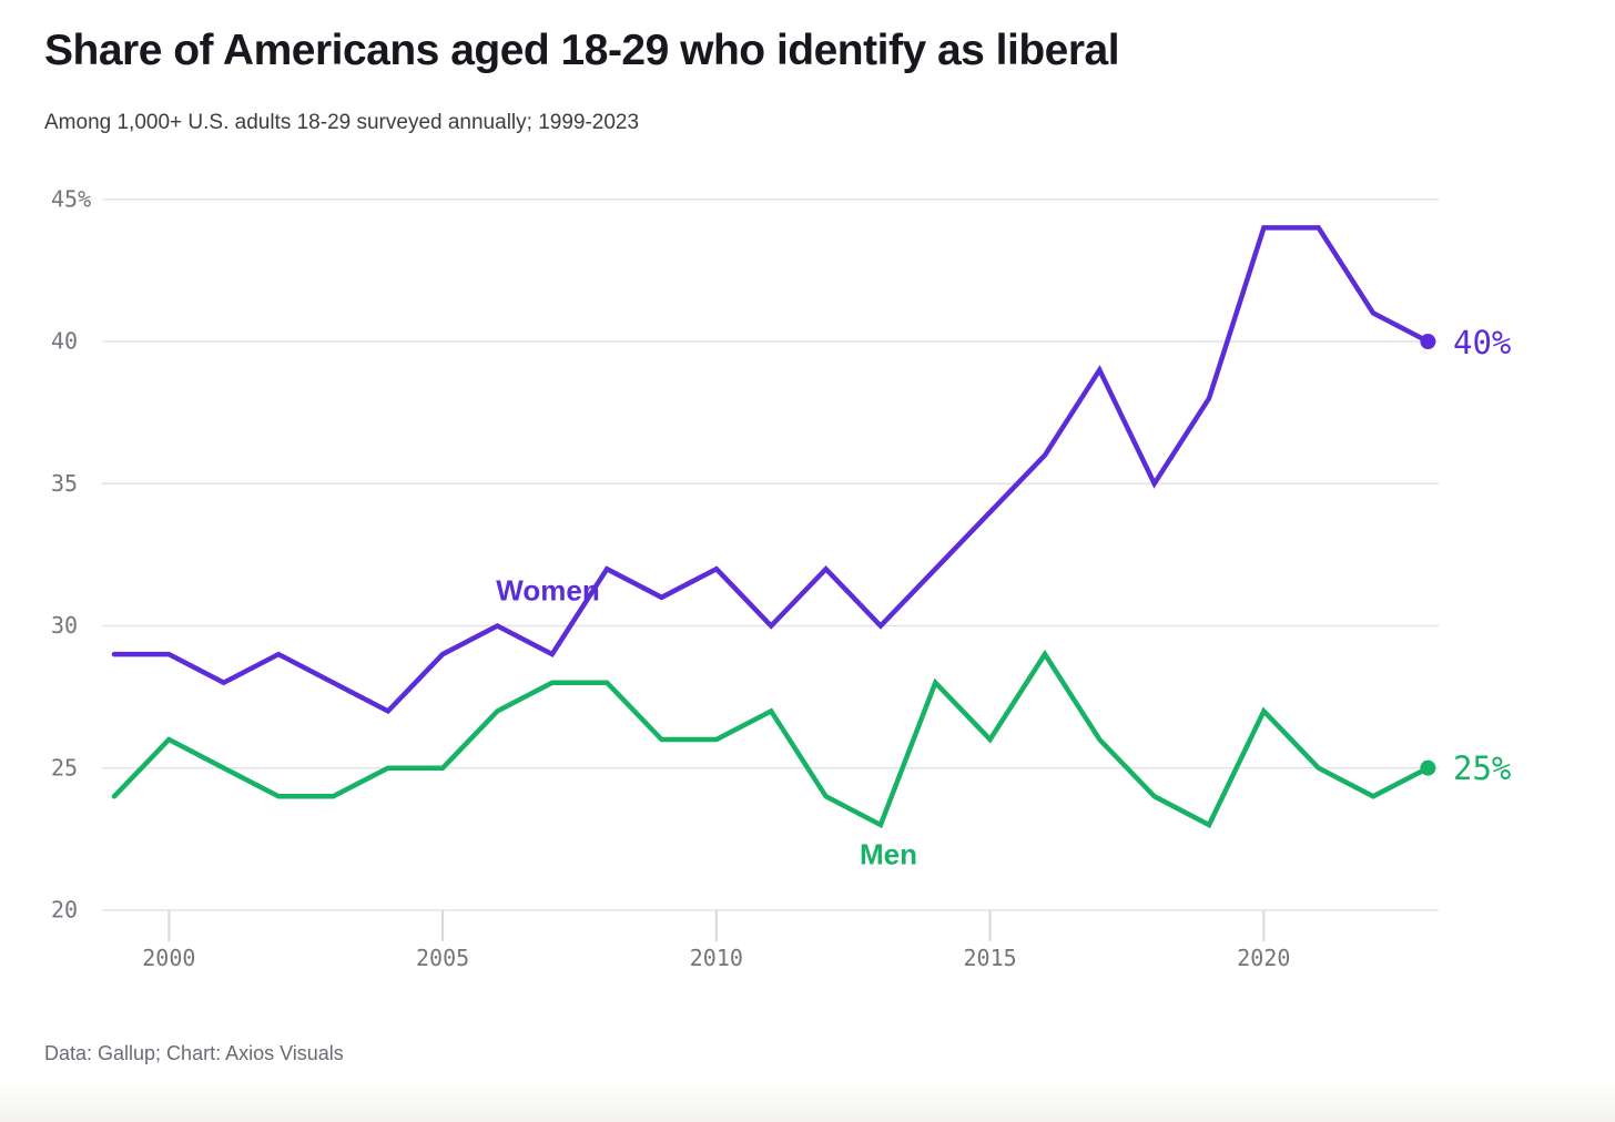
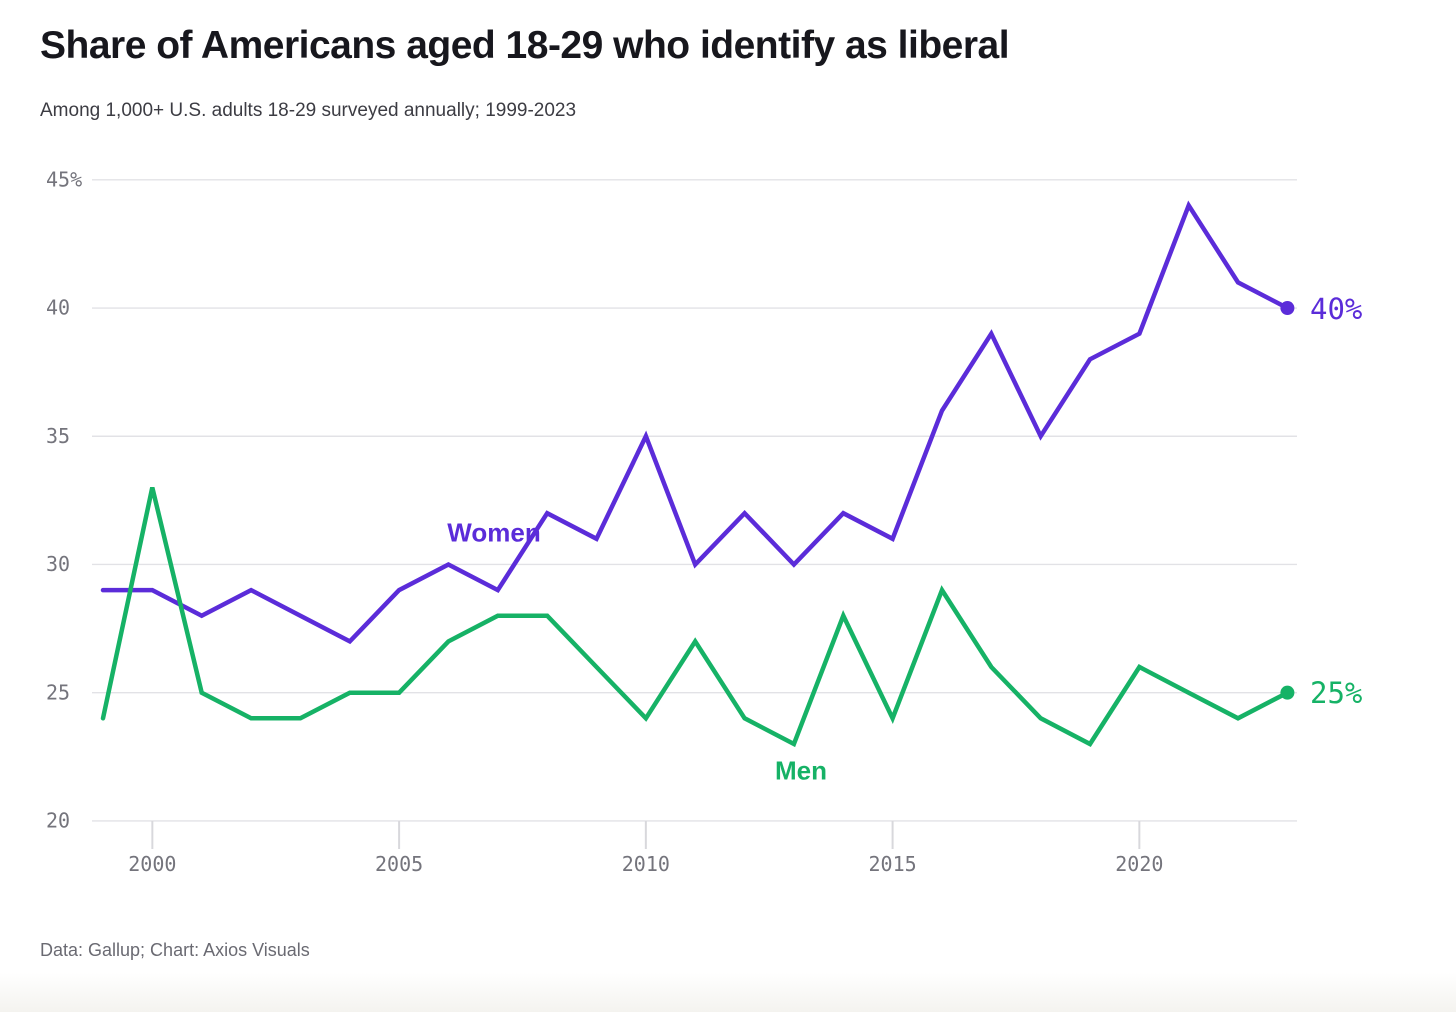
Men/2000: 26% -> 33%
Women/2010: 32% -> 35%
Men/2010: 26% -> 24%
Women/2015: 34% -> 31%
Men/2015: 26% -> 24%
Women/2020: 44% -> 39%
Men/2020: 27% -> 26%
